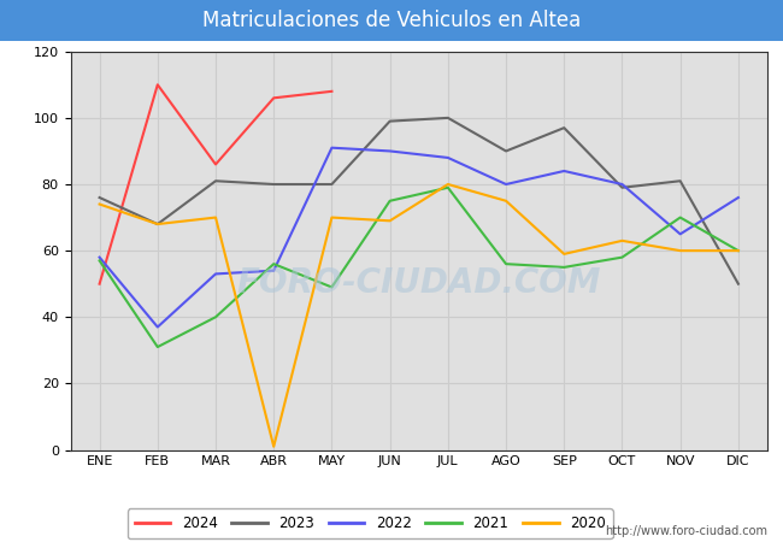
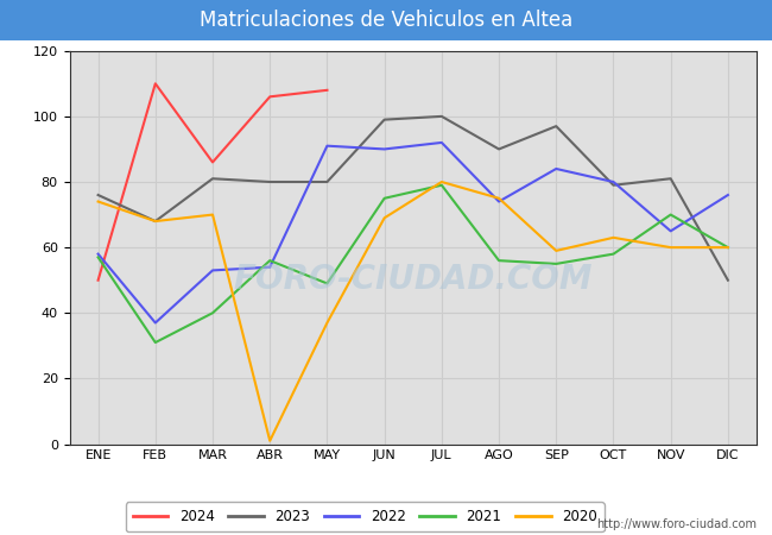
2020/MAY: 70 -> 37
2022/JUL: 88 -> 92
2022/AGO: 80 -> 74
